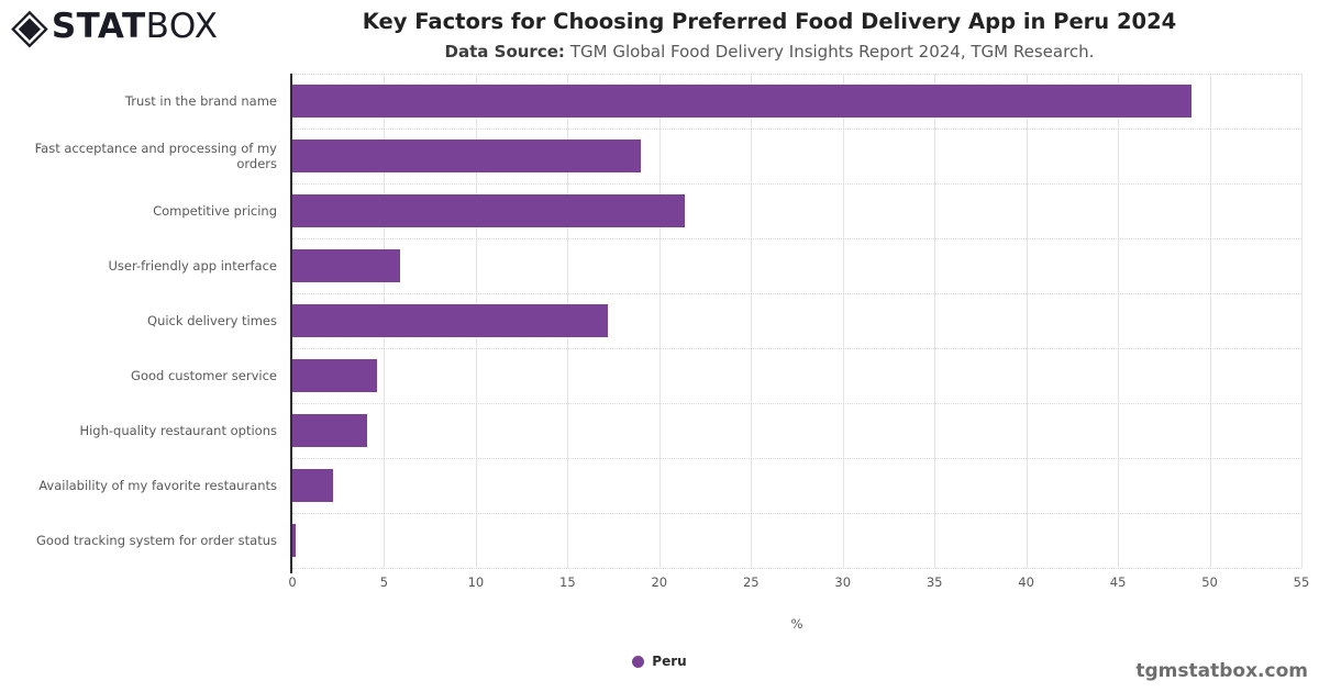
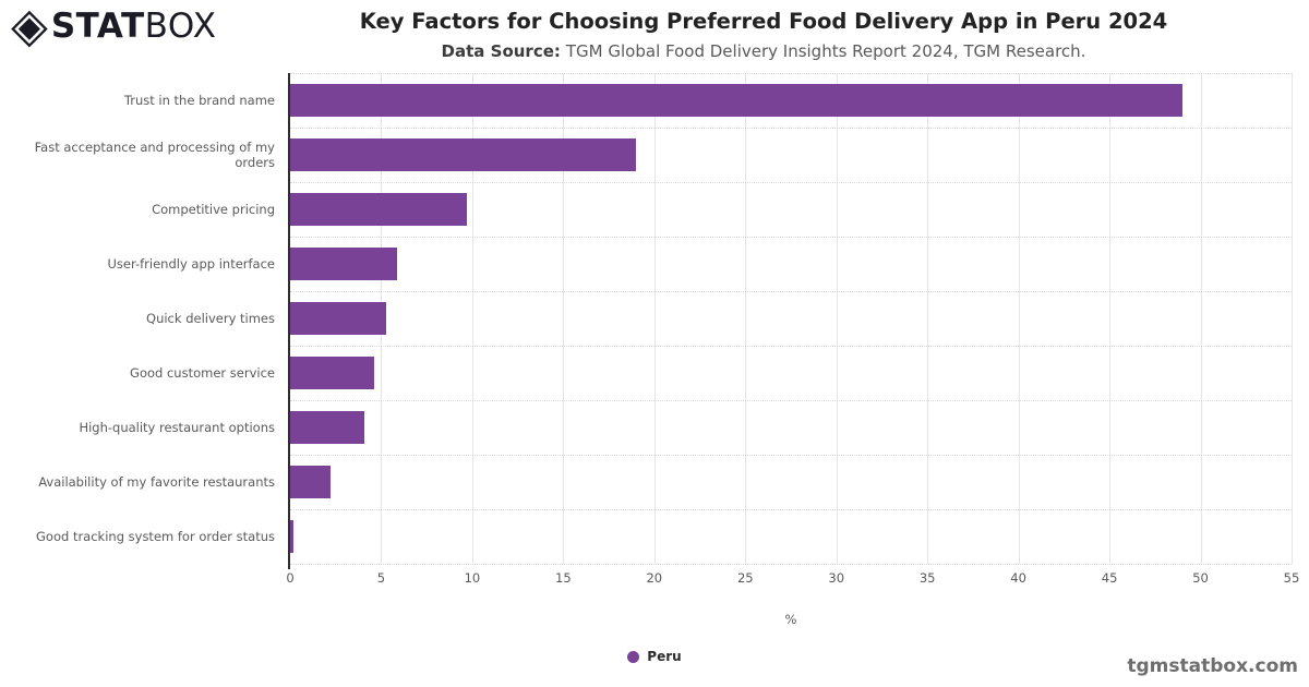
Competitive pricing: 21.4 -> 9.7
Quick delivery times: 17.2 -> 5.3
